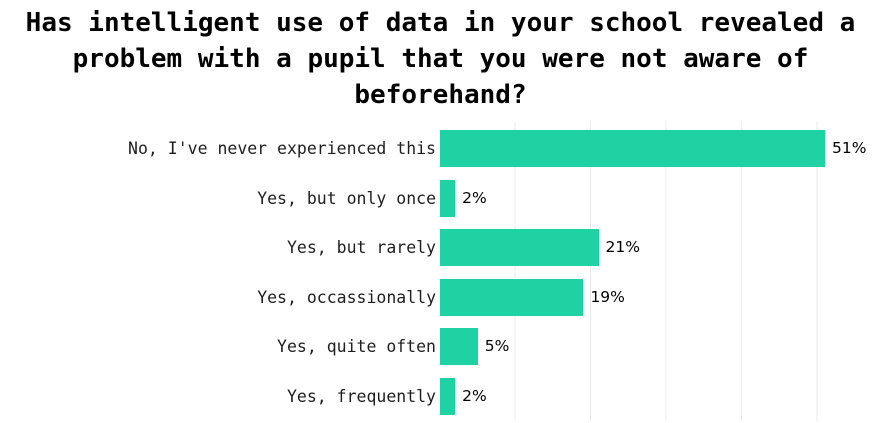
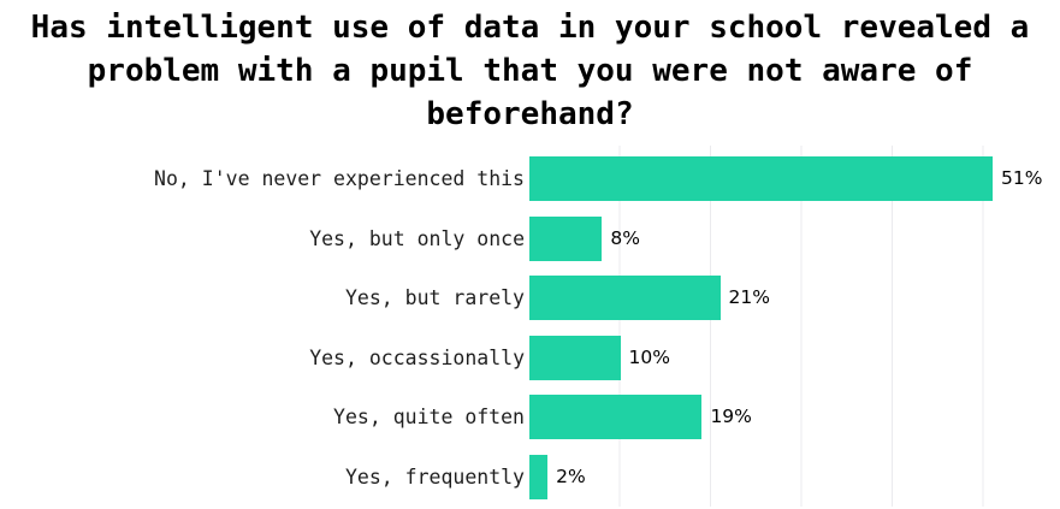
Yes, but only once: 2% -> 8%
Yes, occassionally: 19% -> 10%
Yes, quite often: 5% -> 19%
